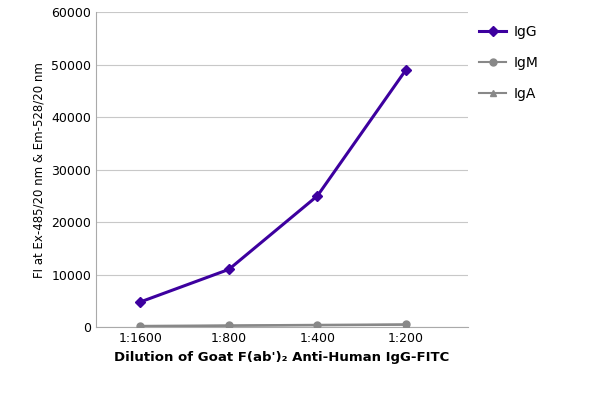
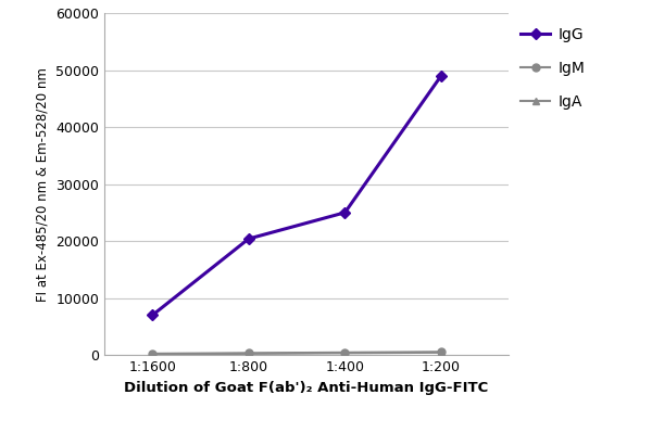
IgG/1:1600: 4800 -> 7000
IgG/1:800: 11000 -> 20400
